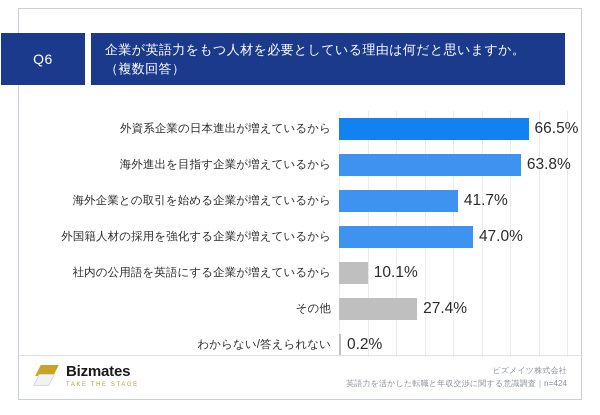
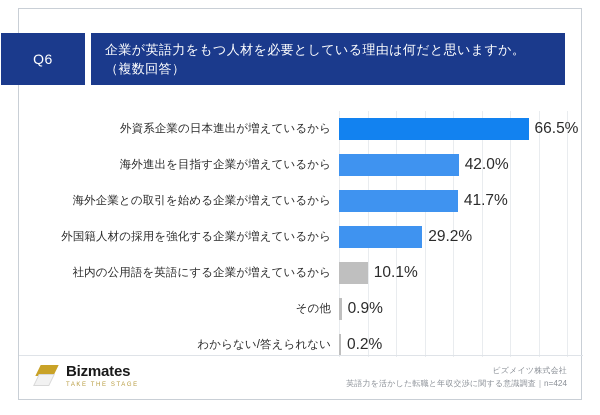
海外進出を目指す企業が増えているから: 63.8% -> 42.0%
外国籍人材の採用を強化する企業が増えているから: 47.0% -> 29.2%
その他: 27.4% -> 0.9%
